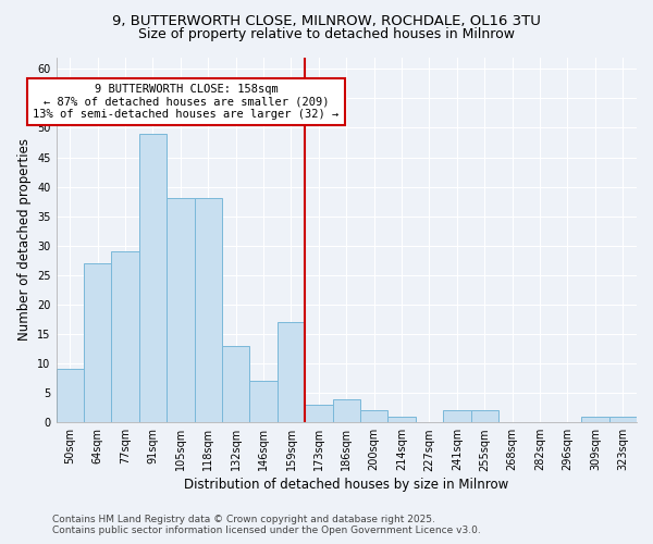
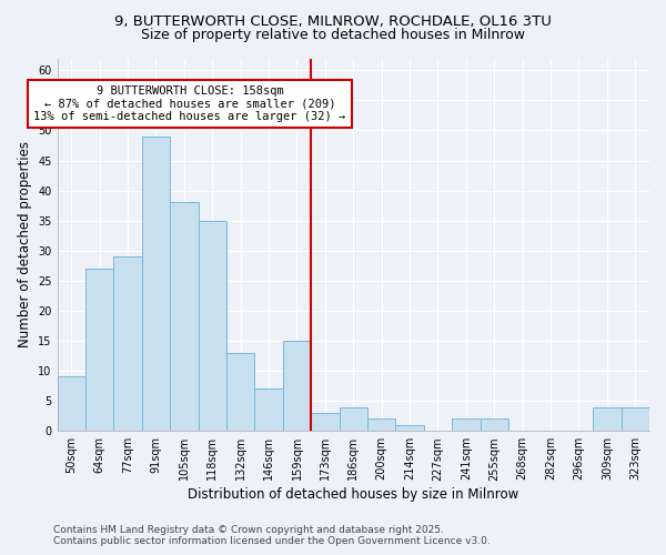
118sqm: 38 -> 35
159sqm: 17 -> 15
309sqm: 1 -> 4
323sqm: 1 -> 4
